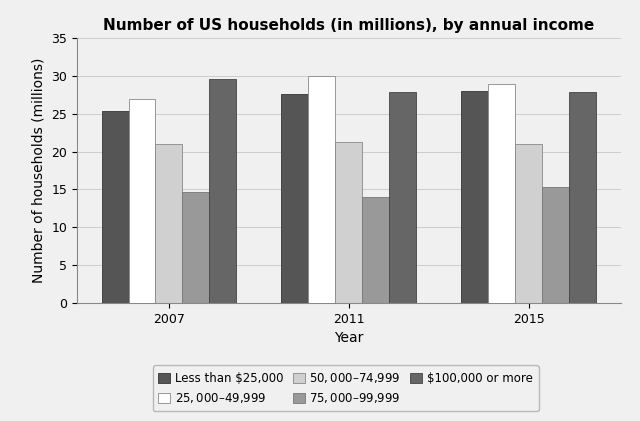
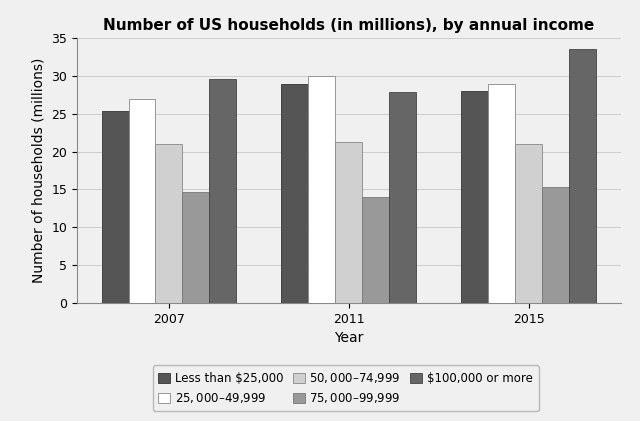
Less than $25,000/2011: 27.6 -> 28.9
$100,000 or more/2015: 27.8 -> 33.5
